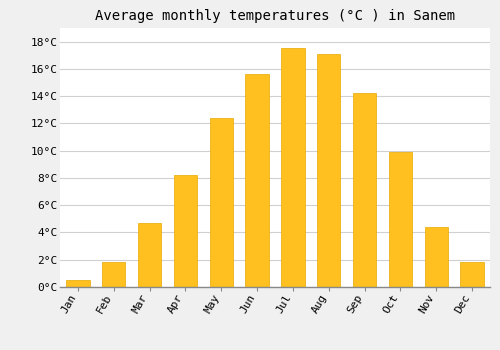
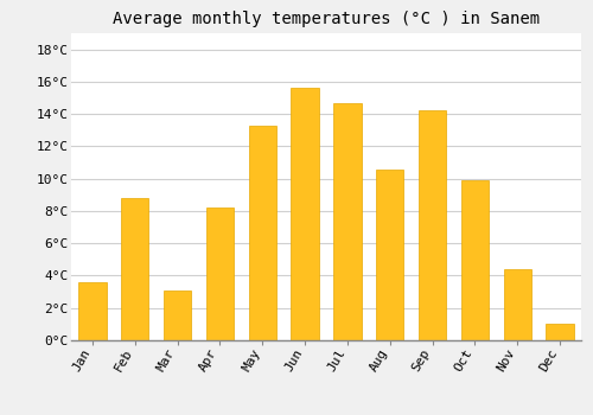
Jan: 0.5°C -> 3.6°C
Feb: 1.8°C -> 8.8°C
Mar: 4.7°C -> 3.1°C
May: 12.4°C -> 13.3°C
Jul: 17.5°C -> 14.7°C
Aug: 17.1°C -> 10.6°C
Dec: 1.8°C -> 1.0°C
